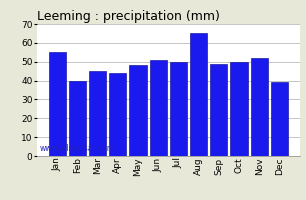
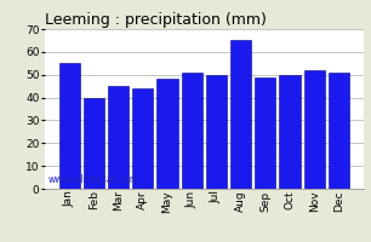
Dec: 39 -> 51
